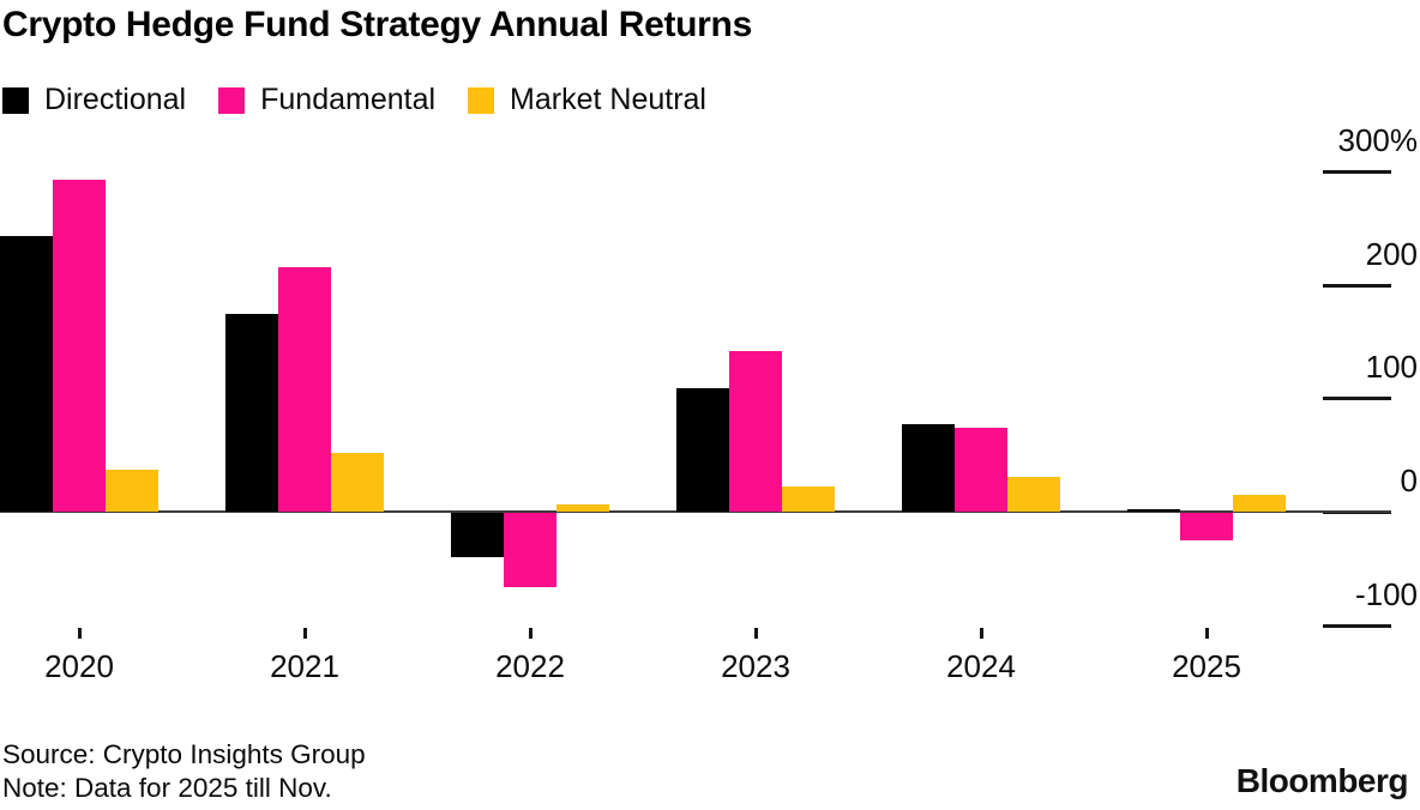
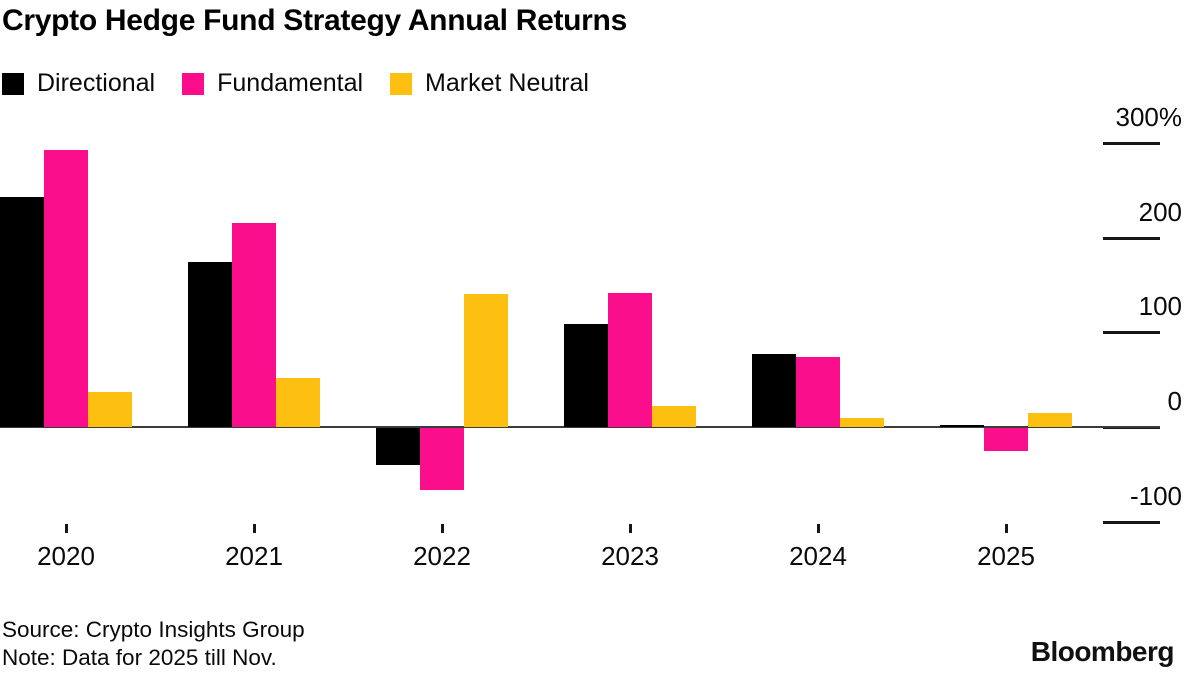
Market Neutral/2022: 10% -> 140%
Market Neutral/2024: 30% -> 10%
